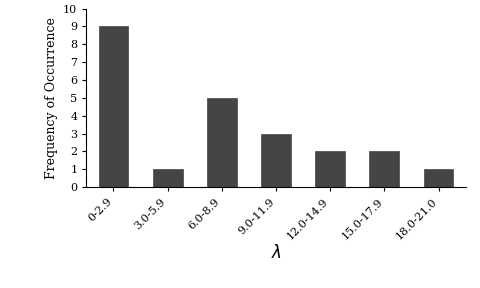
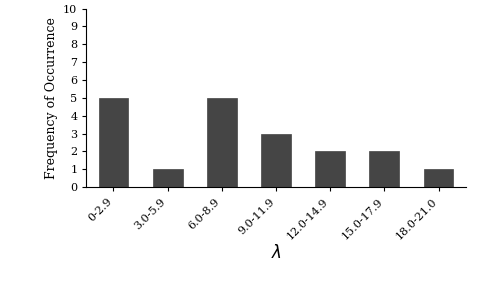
0-2.9: 9 -> 5
